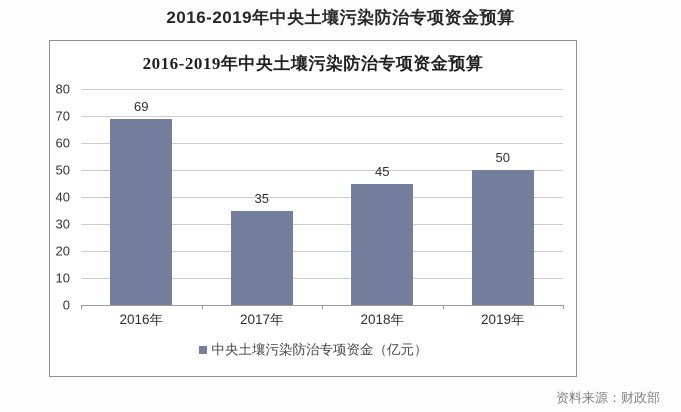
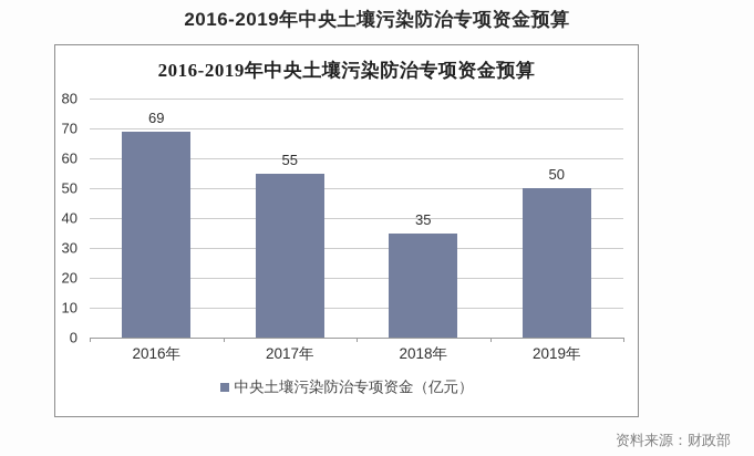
2017年: 35 -> 55
2018年: 45 -> 35
